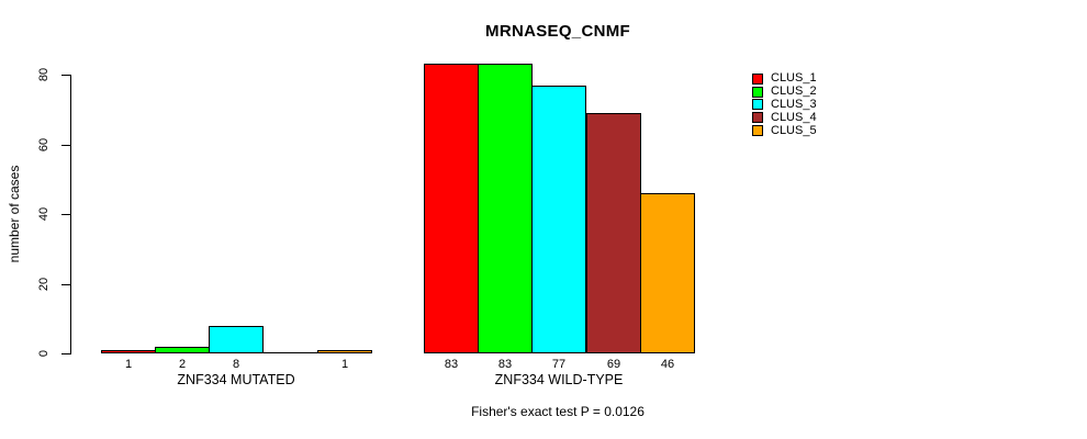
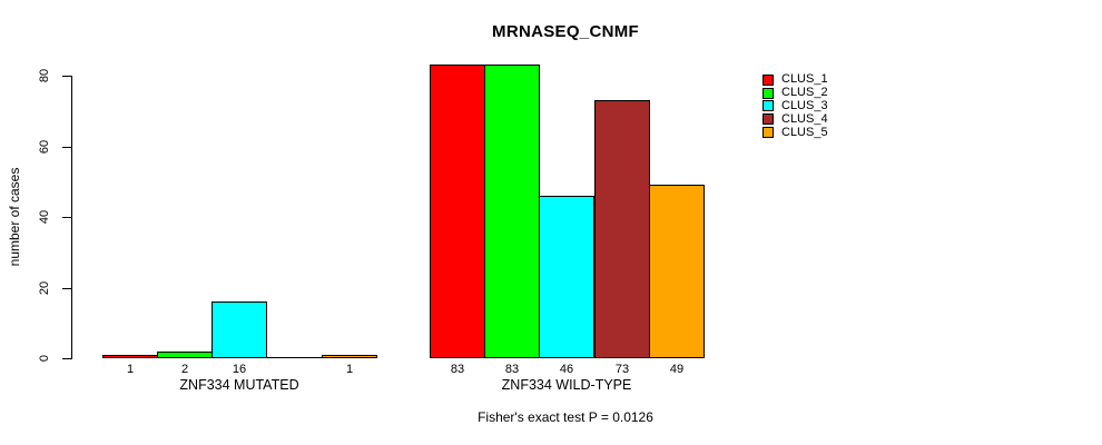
CLUS_3/ZNF334 MUTATED: 8 -> 16
CLUS_3/ZNF334 WILD-TYPE: 77 -> 46
CLUS_4/ZNF334 WILD-TYPE: 69 -> 73
CLUS_5/ZNF334 WILD-TYPE: 46 -> 49
